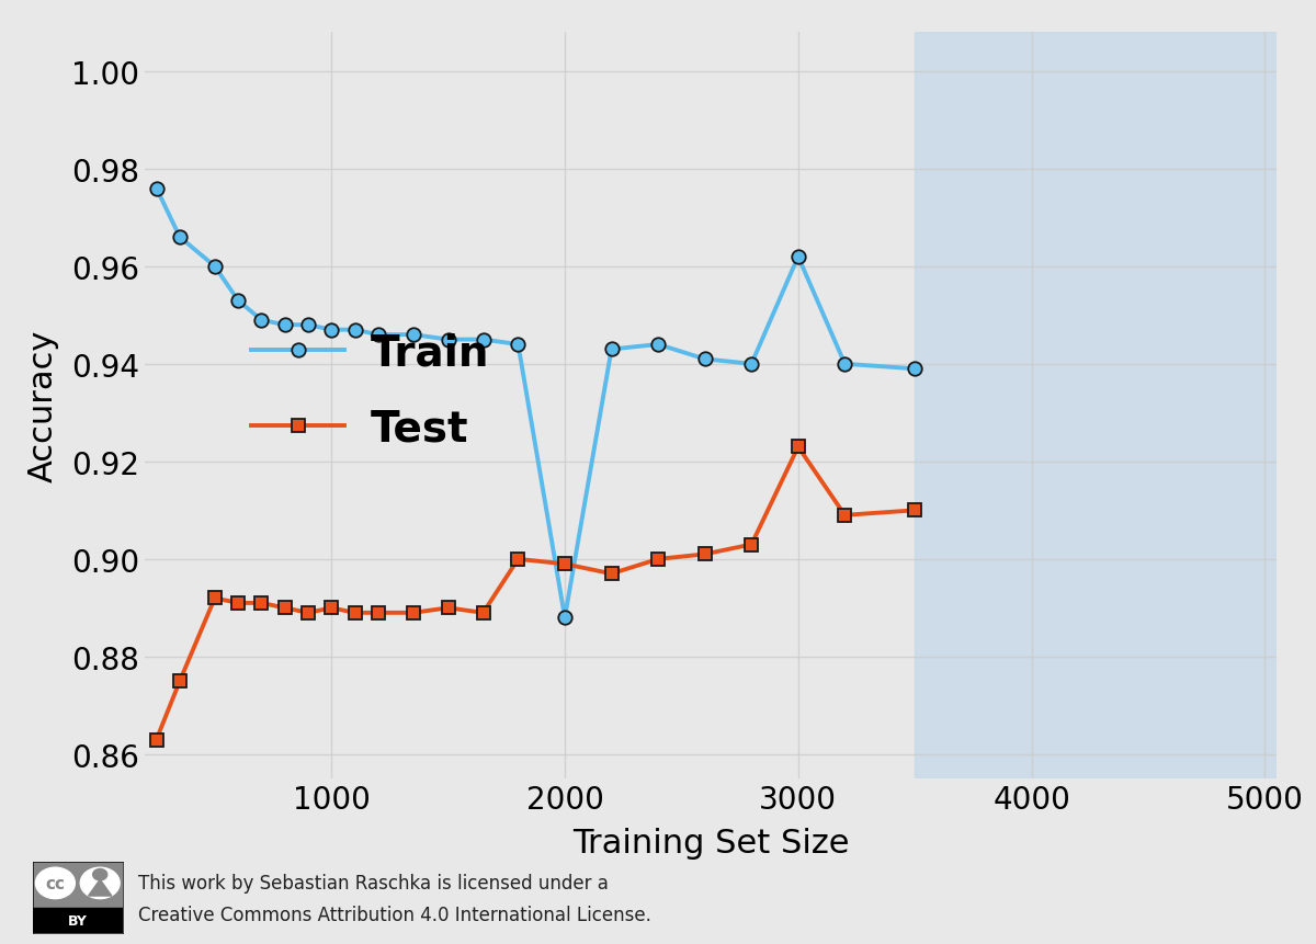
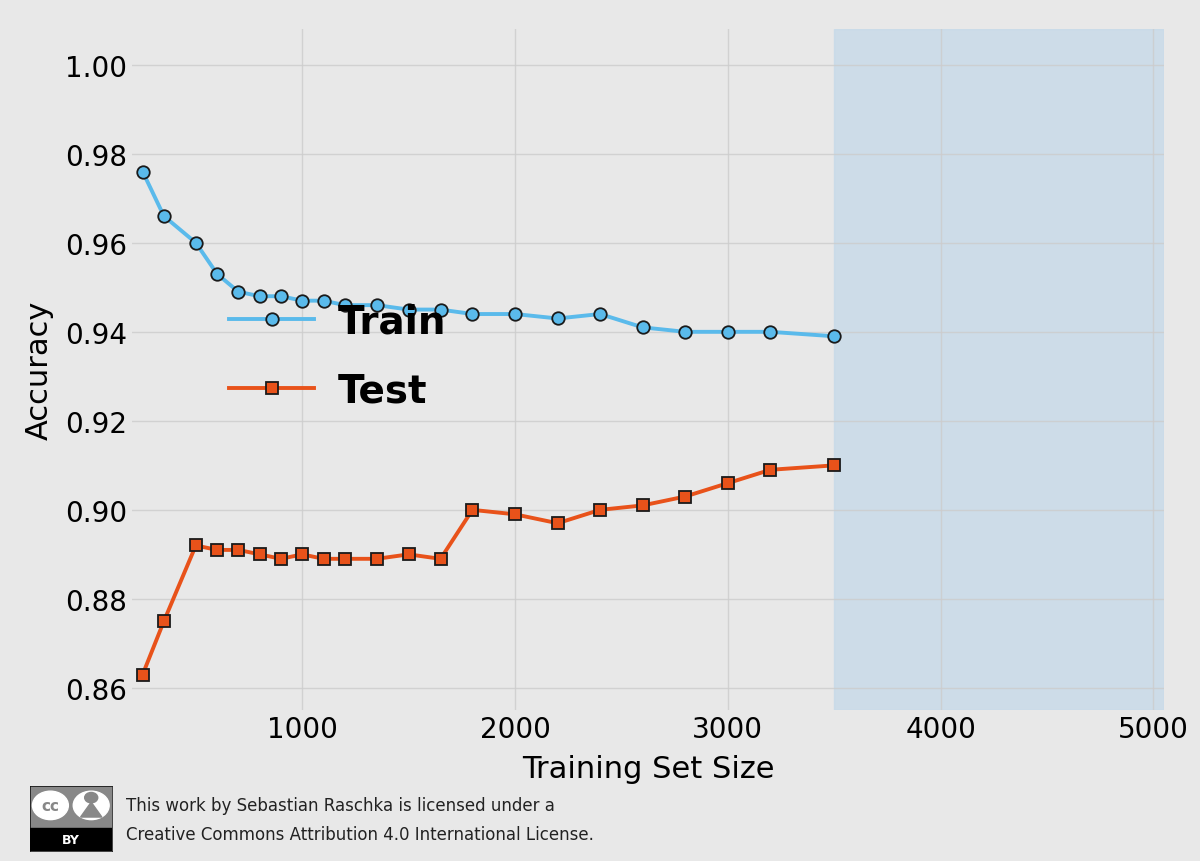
Train/2000: 0.888 -> 0.944
Train/3000: 0.962 -> 0.940
Test/3000: 0.923 -> 0.906
